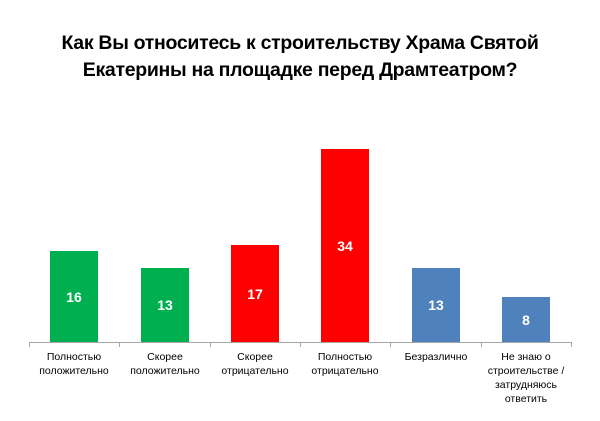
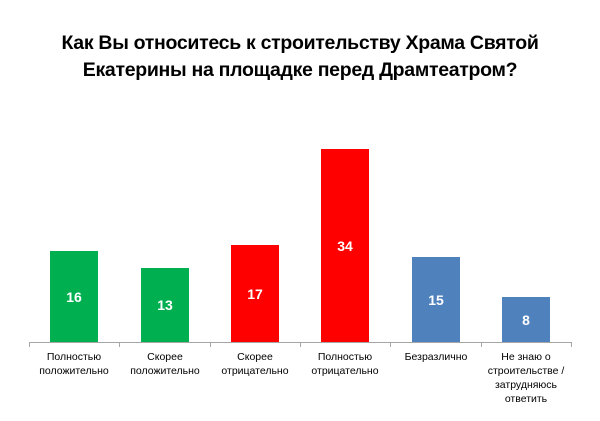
Безразлично: 13 -> 15
